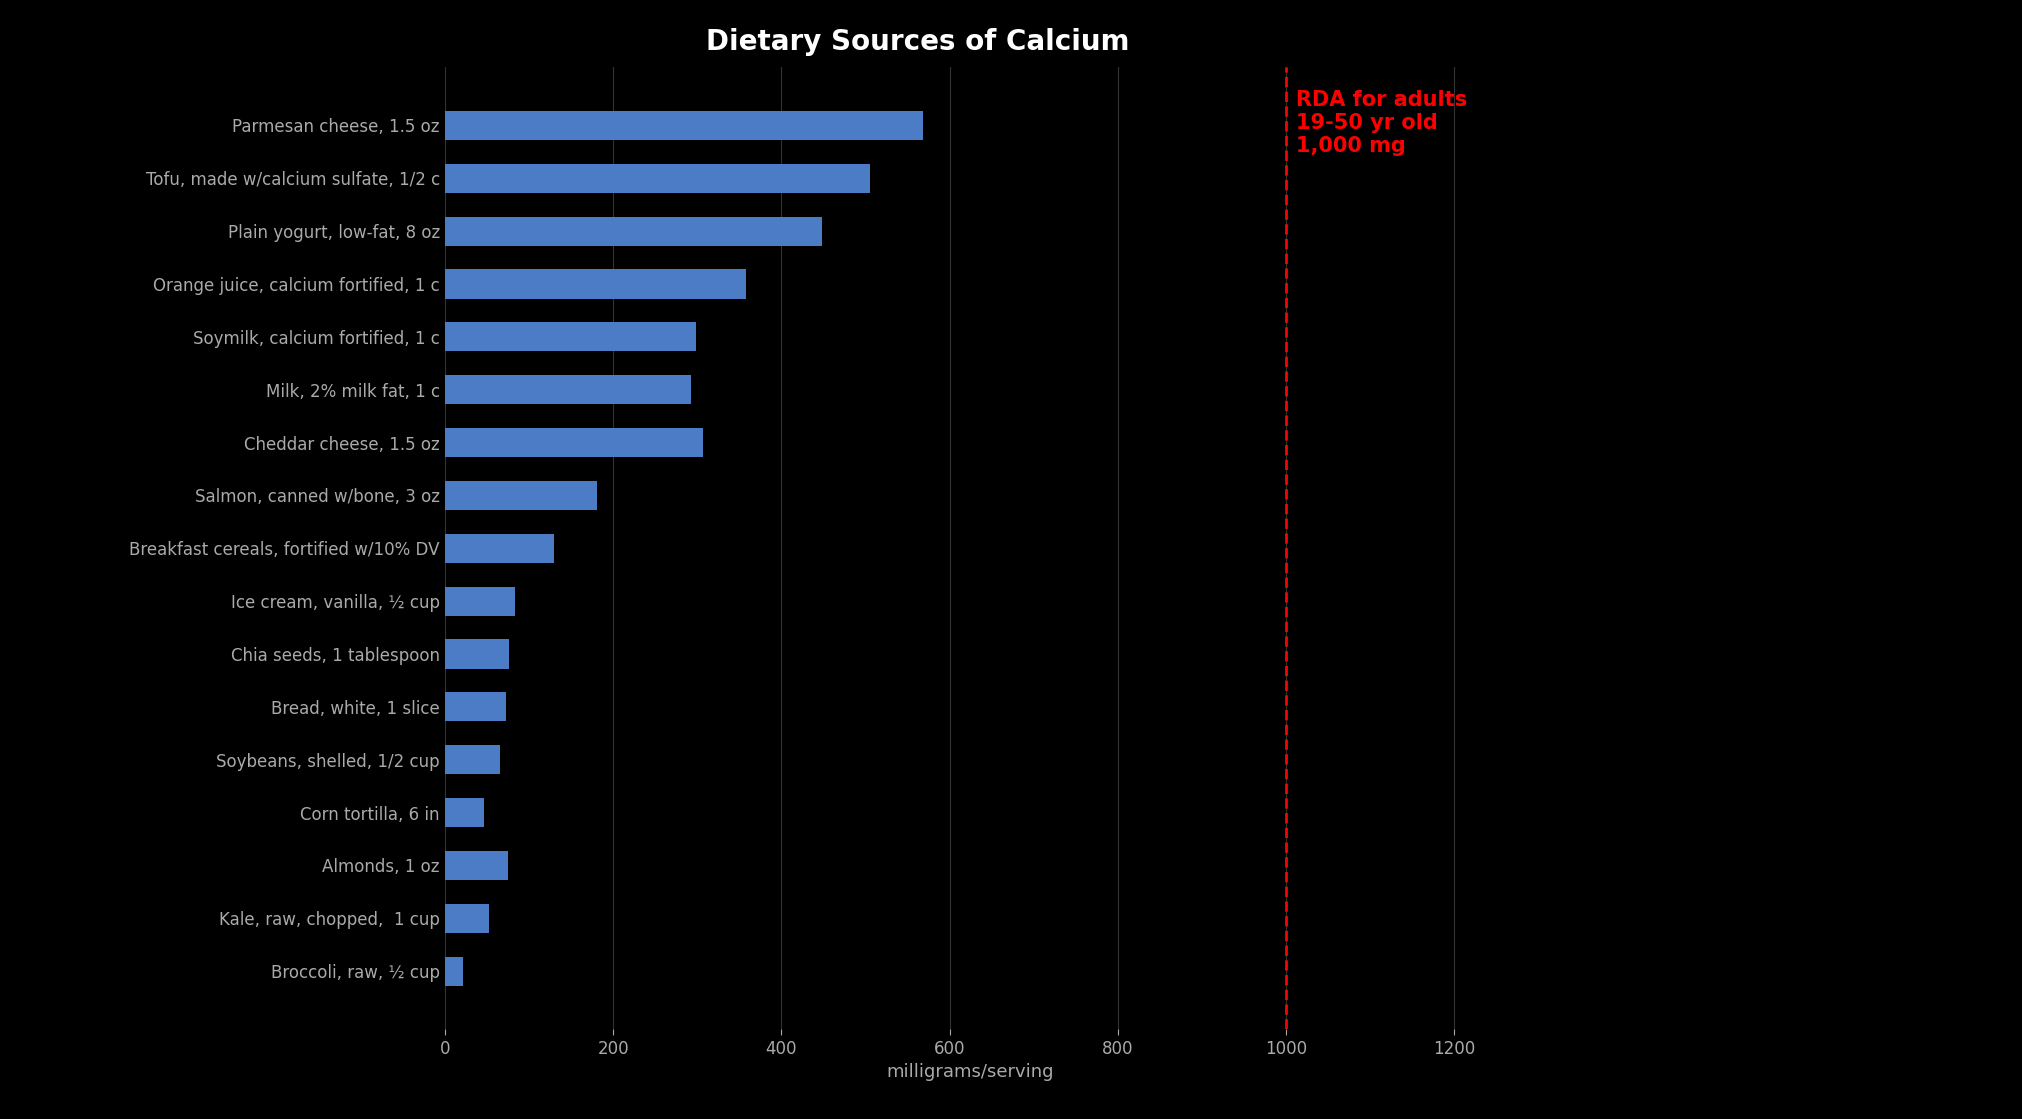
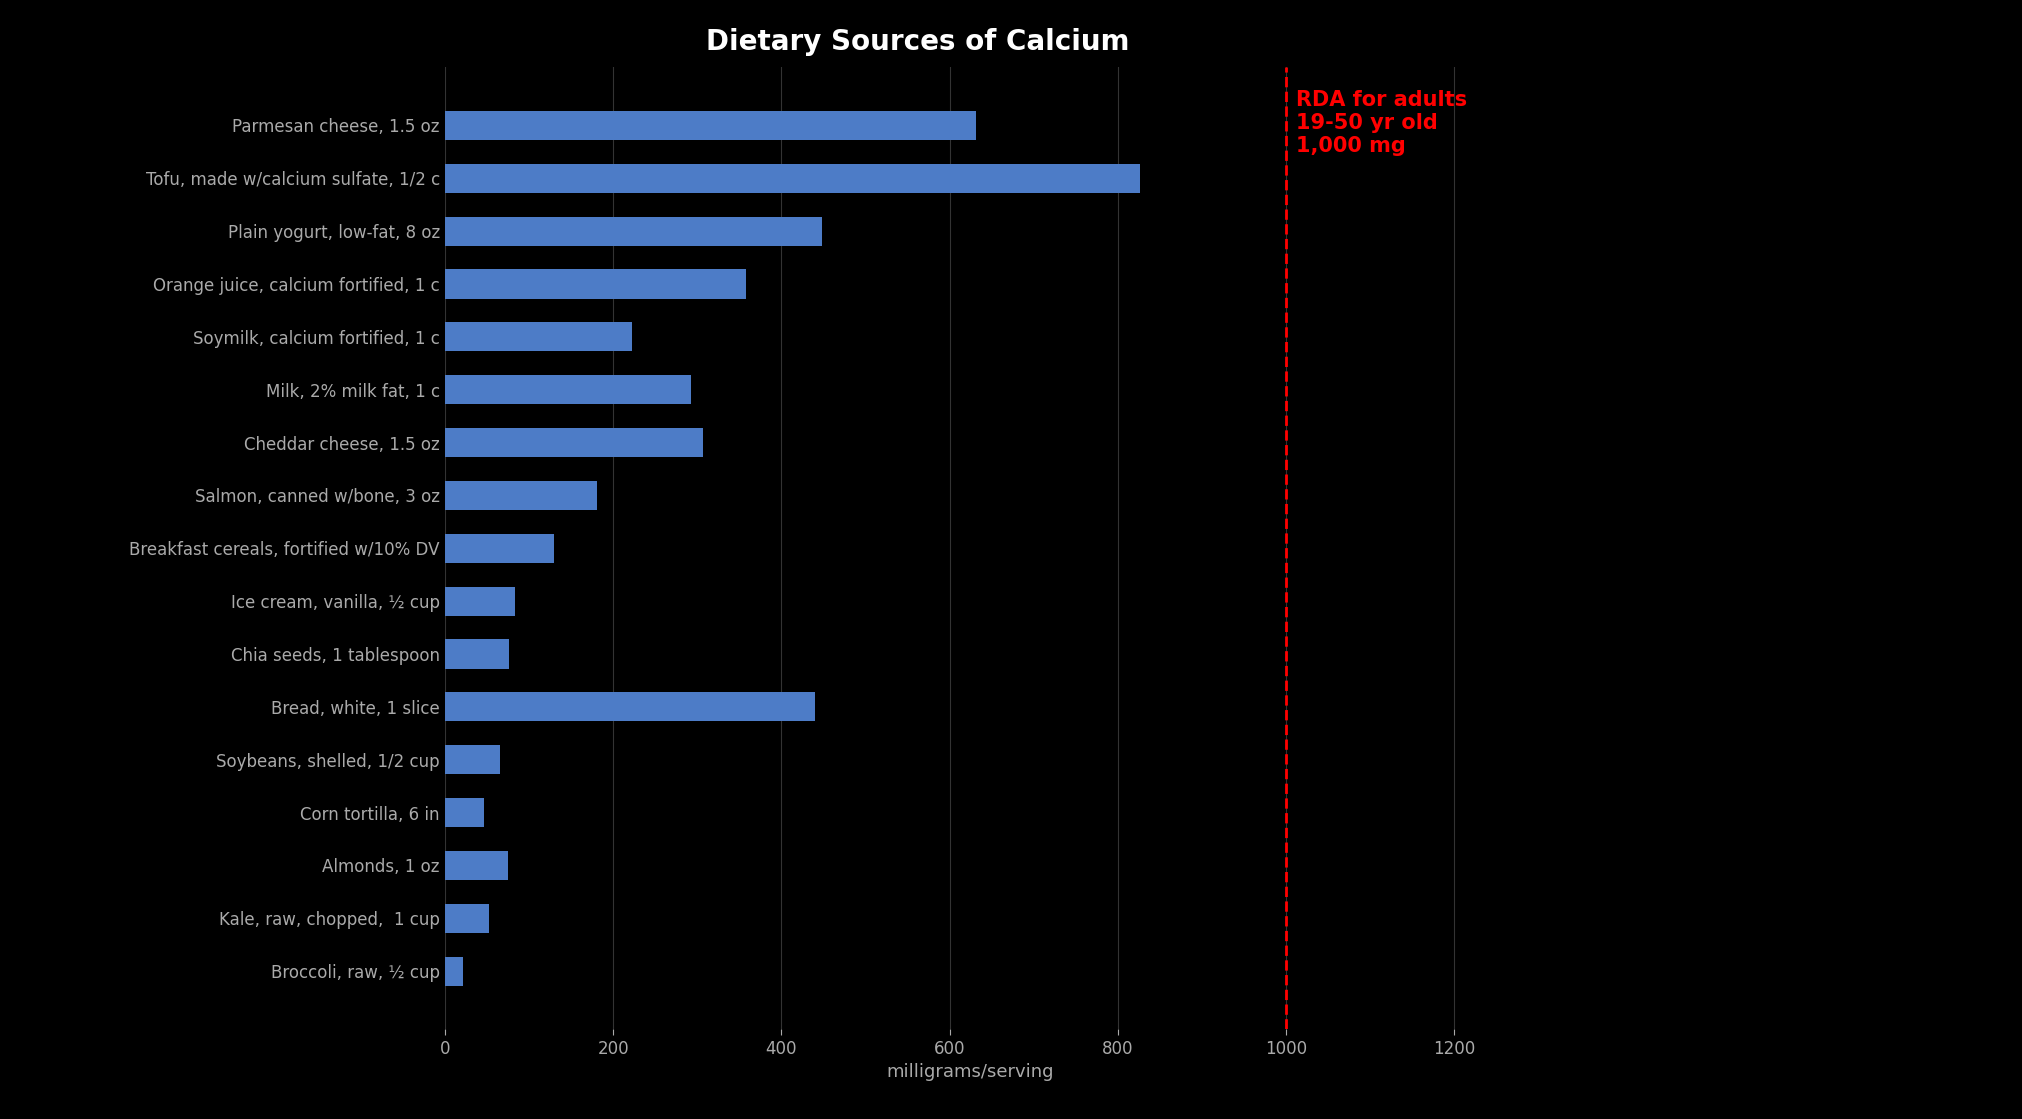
Parmesan cheese, 1.5 oz: 569 -> 632
Tofu, made w/calcium sulfate, 1/2 c: 506 -> 826
Soymilk, calcium fortified, 1 c: 299 -> 222
Bread, white, 1 slice: 73 -> 440
